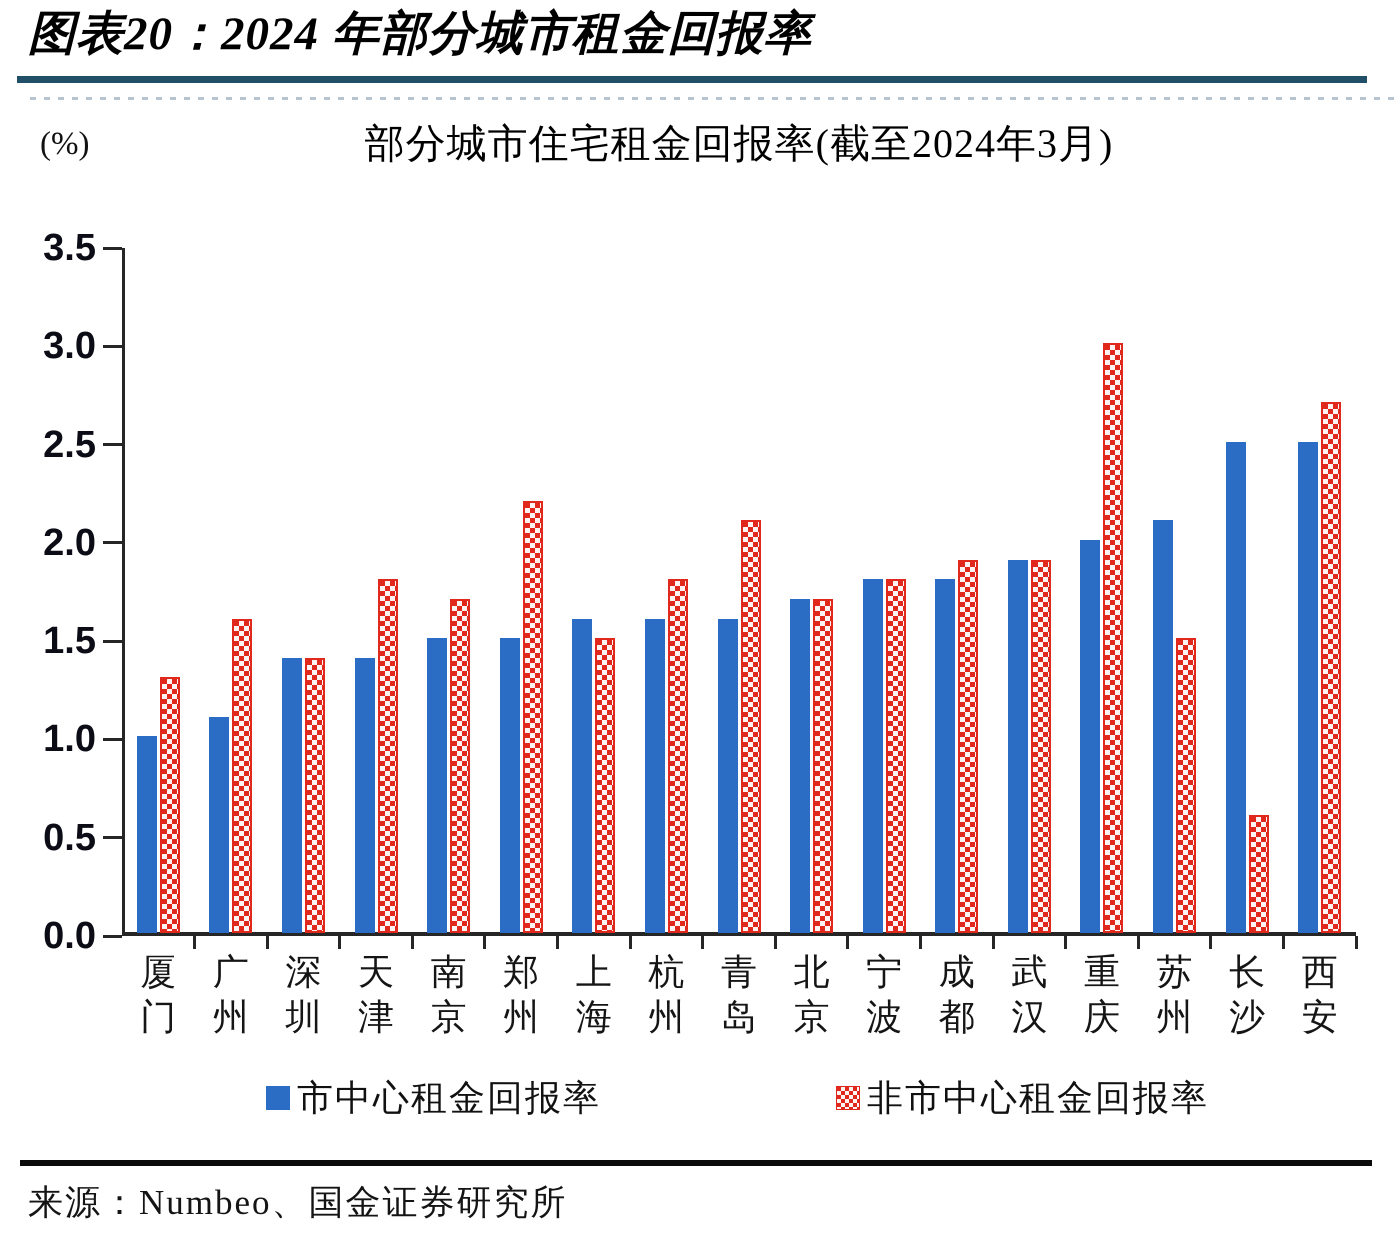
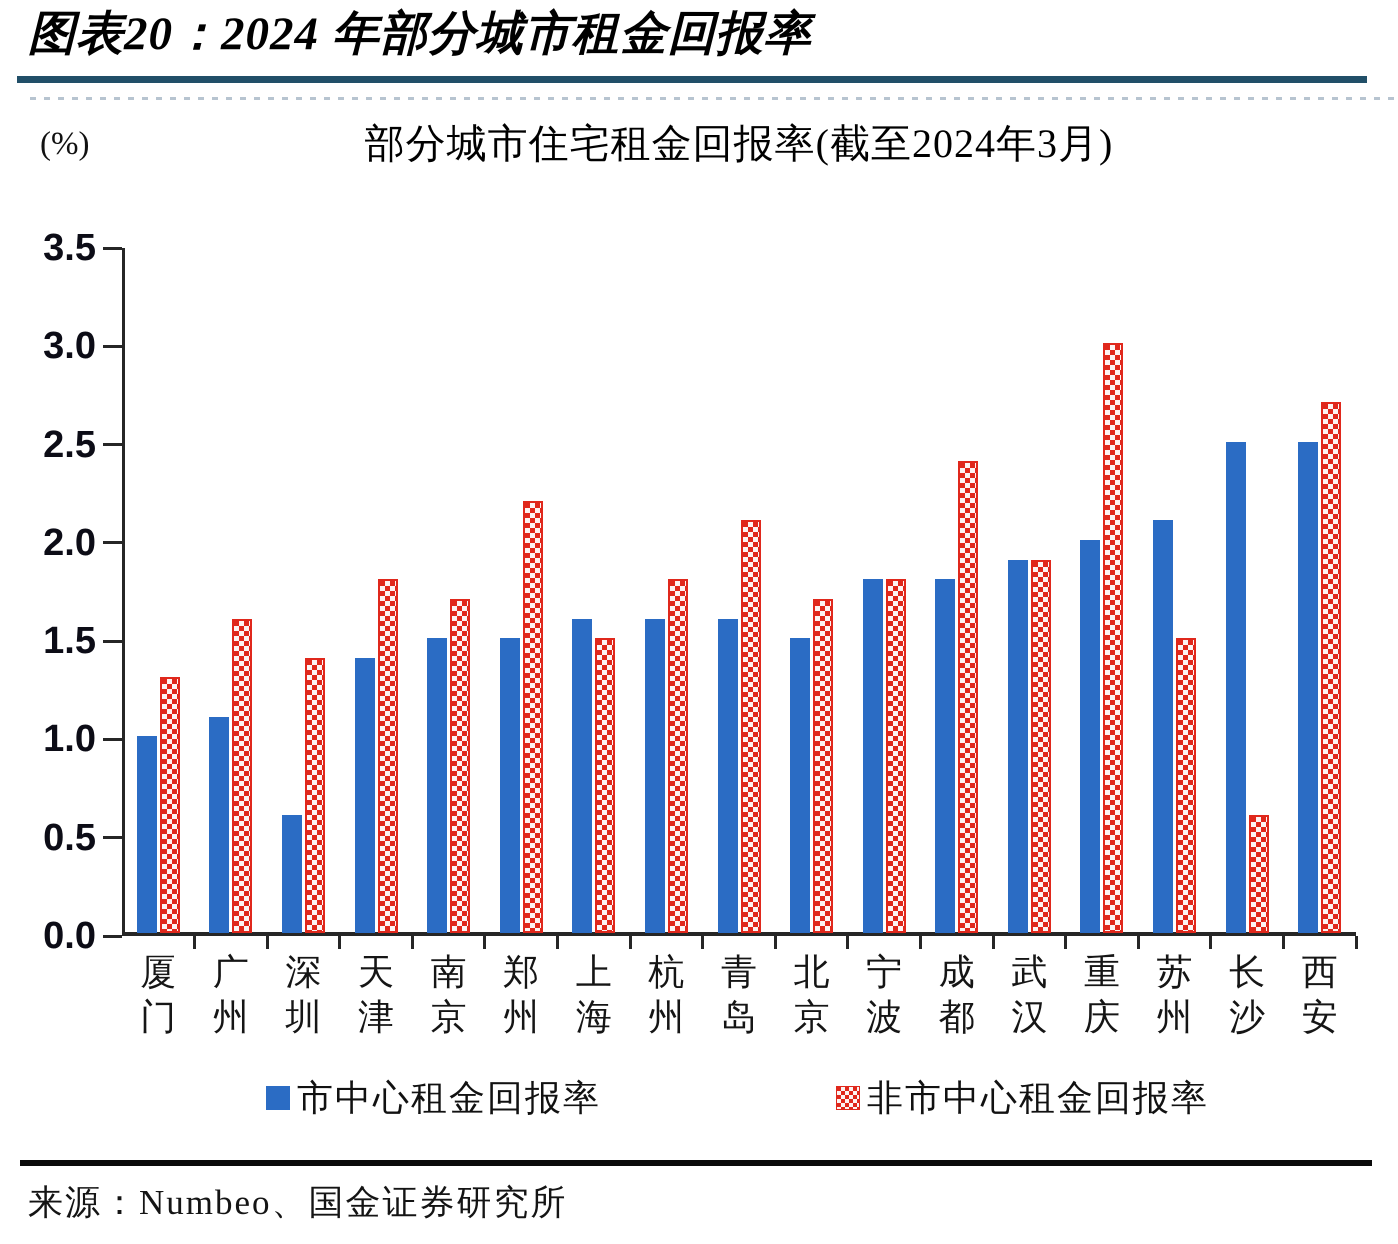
市中心租金回报率/深圳: 1.4 -> 0.6
市中心租金回报率/北京: 1.7 -> 1.5
非市中心租金回报率/成都: 1.9 -> 2.4
